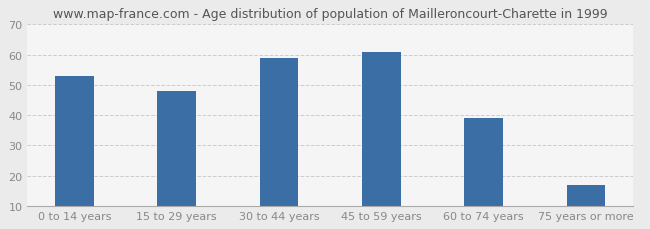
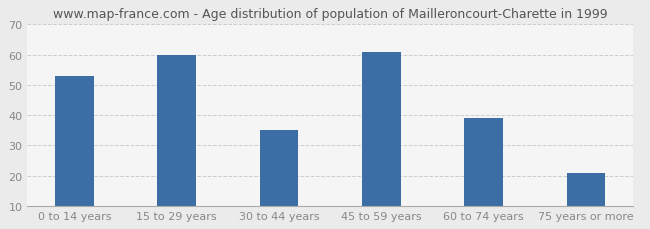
15 to 29 years: 48 -> 60
30 to 44 years: 59 -> 35
75 years or more: 17 -> 21
